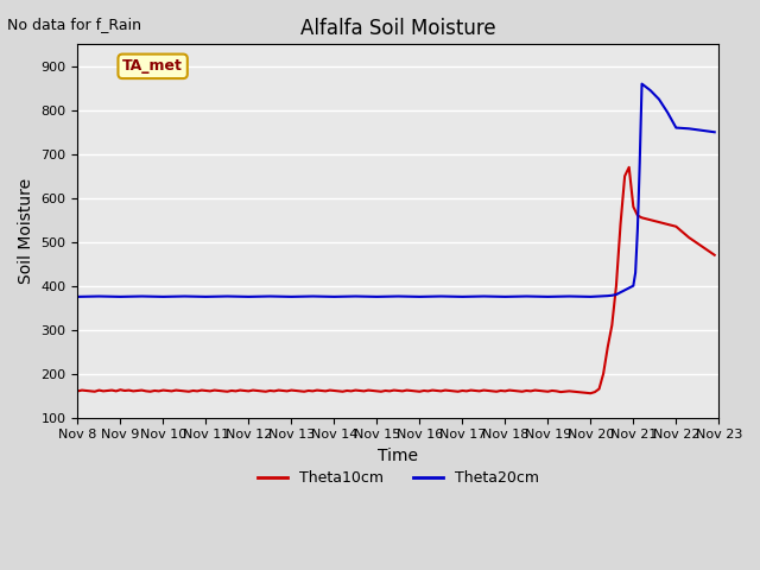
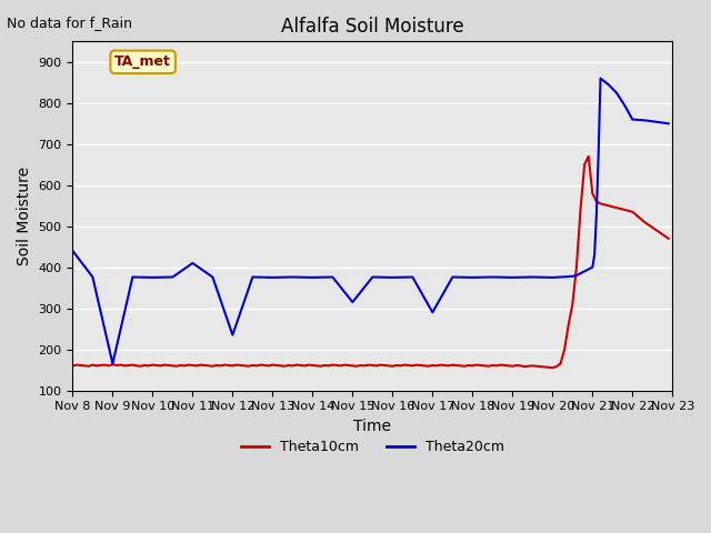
Theta20cm/Nov 8: 375 -> 440
Theta20cm/Nov 9: 375 -> 165
Theta20cm/Nov 11: 375 -> 410
Theta20cm/Nov 12: 375 -> 235
Theta20cm/Nov 15: 375 -> 315
Theta20cm/Nov 17: 375 -> 290
